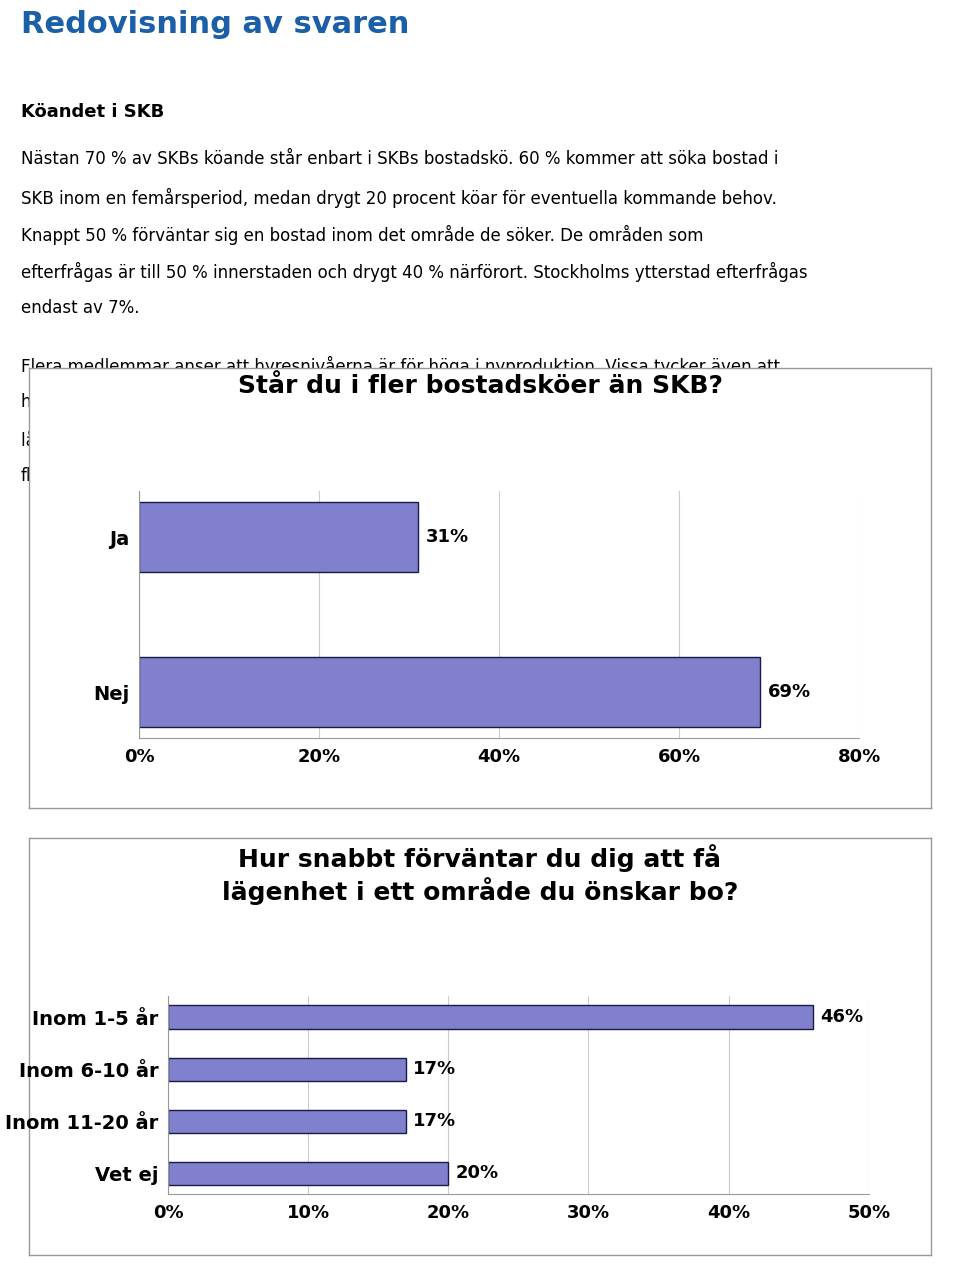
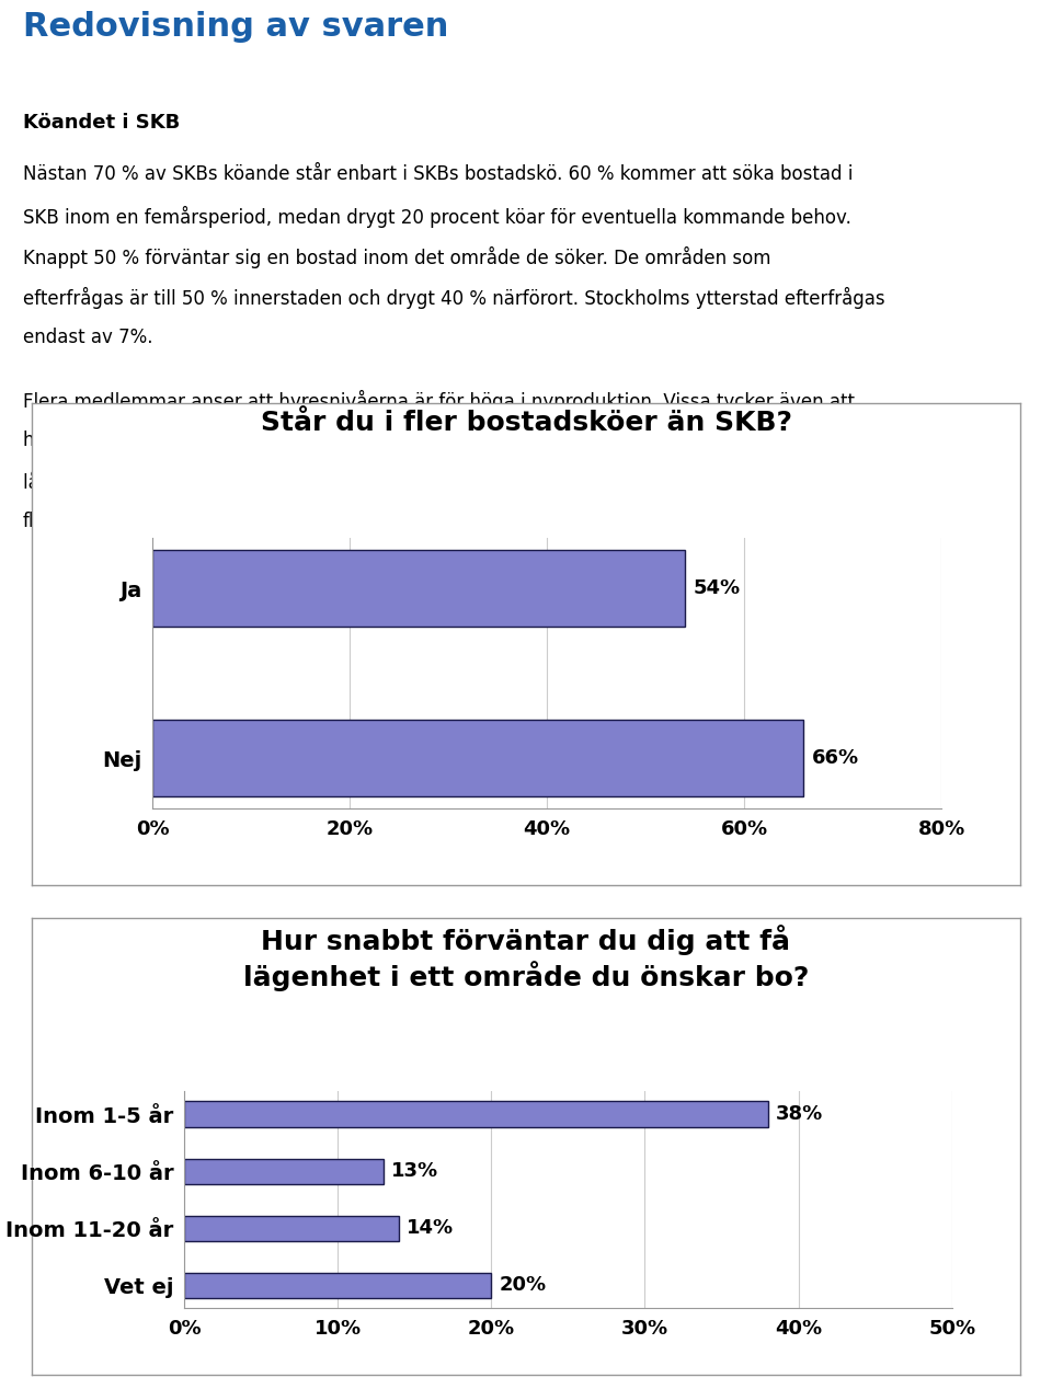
Ja: 31% -> 54%
Nej: 69% -> 66%
Inom 1-5 år: 46% -> 38%
Inom 6-10 år: 17% -> 13%
Inom 11-20 år: 17% -> 14%
